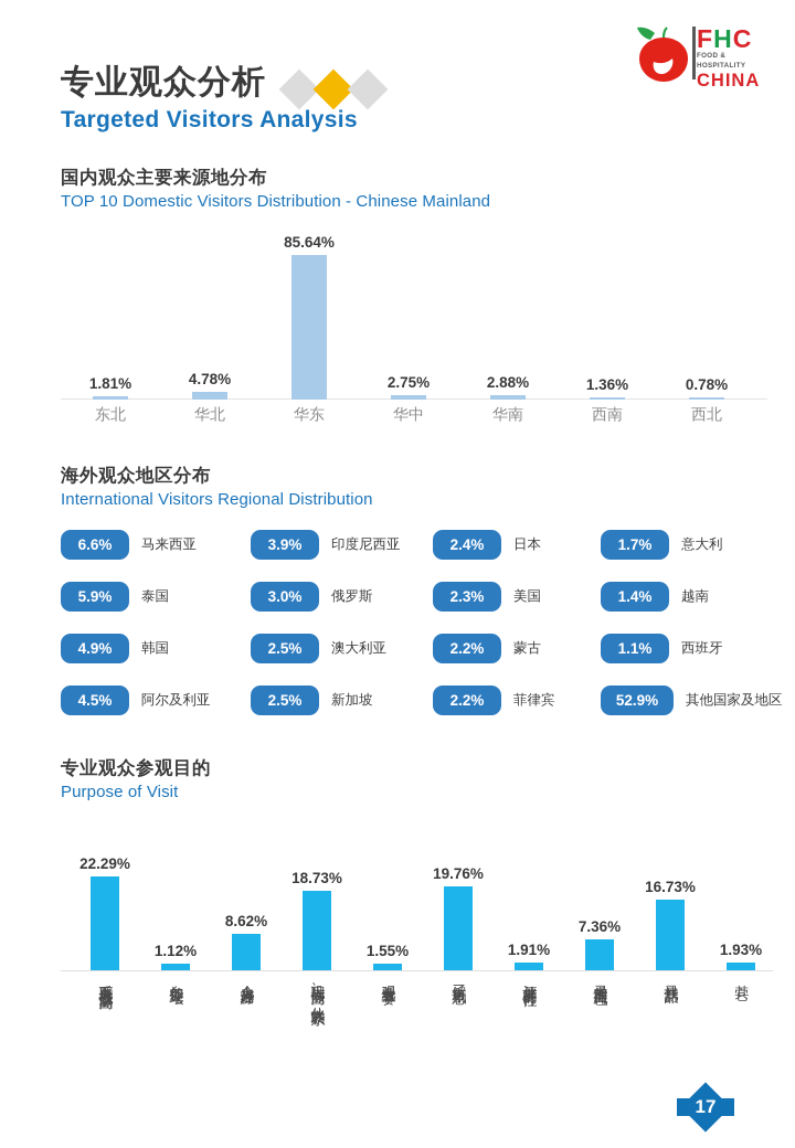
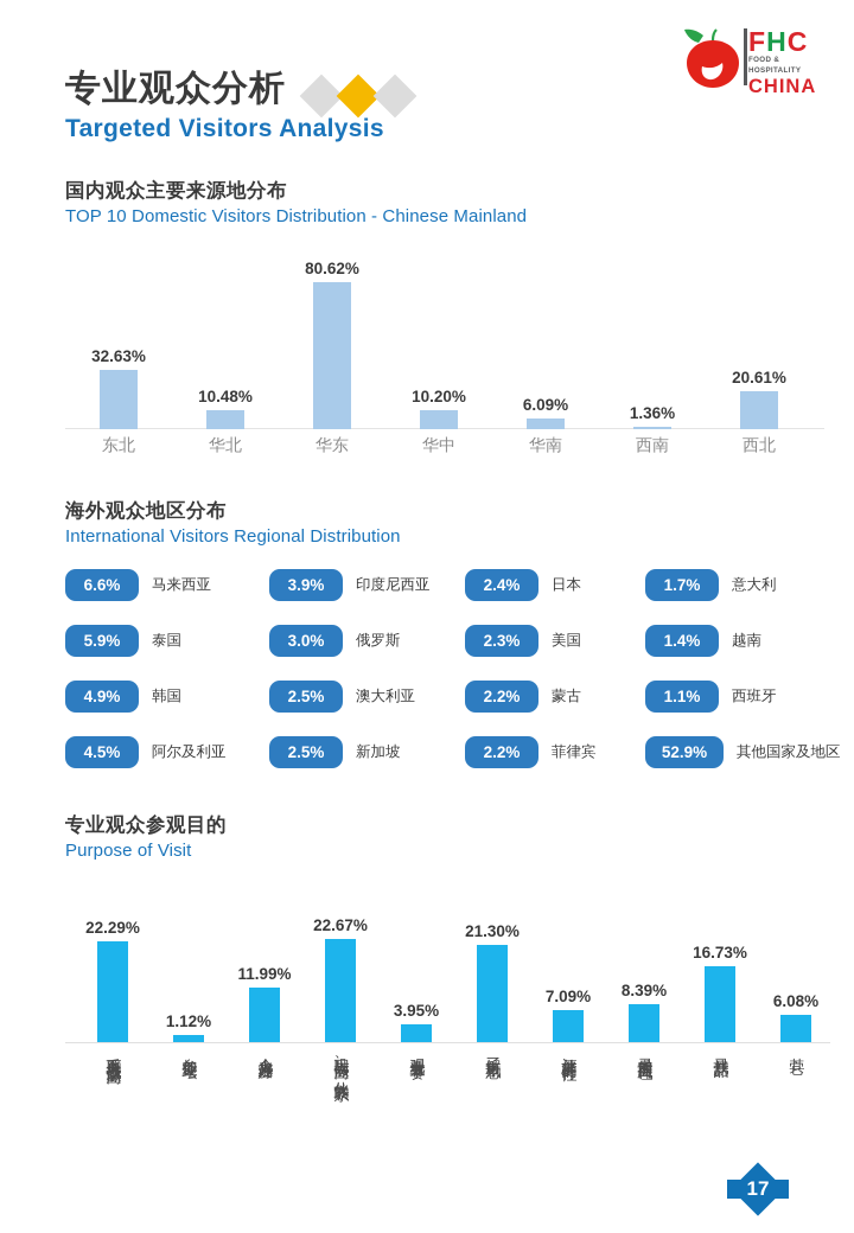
TOP 10 Domestic Visitors Distribution - Chinese Mainland/东北: 1.81% -> 32.63%
TOP 10 Domestic Visitors Distribution - Chinese Mainland/华北: 4.78% -> 10.48%
TOP 10 Domestic Visitors Distribution - Chinese Mainland/华东: 85.64% -> 80.62%
TOP 10 Domestic Visitors Distribution - Chinese Mainland/华中: 2.75% -> 10.20%
TOP 10 Domestic Visitors Distribution - Chinese Mainland/华南: 2.88% -> 6.09%
TOP 10 Domestic Visitors Distribution - Chinese Mainland/西北: 0.78% -> 20.61%
Purpose of Visit/个人兴趣爱好: 8.62% -> 11.99%
Purpose of Visit/巩固与供应商、伙伴的联系: 18.73% -> 22.67%
Purpose of Visit/观看专业赛事: 1.55% -> 3.95%
Purpose of Visit/了解市场讯息: 19.76% -> 21.30%
Purpose of Visit/评估参展的可行性: 1.91% -> 7.09%
Purpose of Visit/寻求加盟商代理: 7.36% -> 8.39%
Purpose of Visit/其它: 1.93% -> 6.08%
